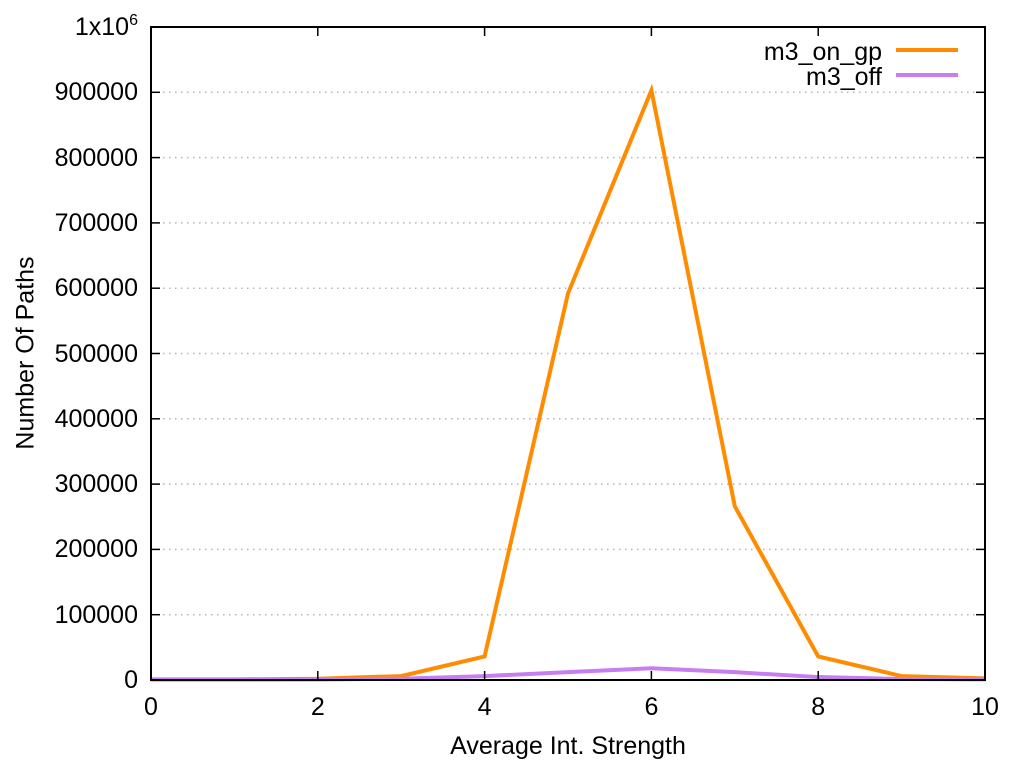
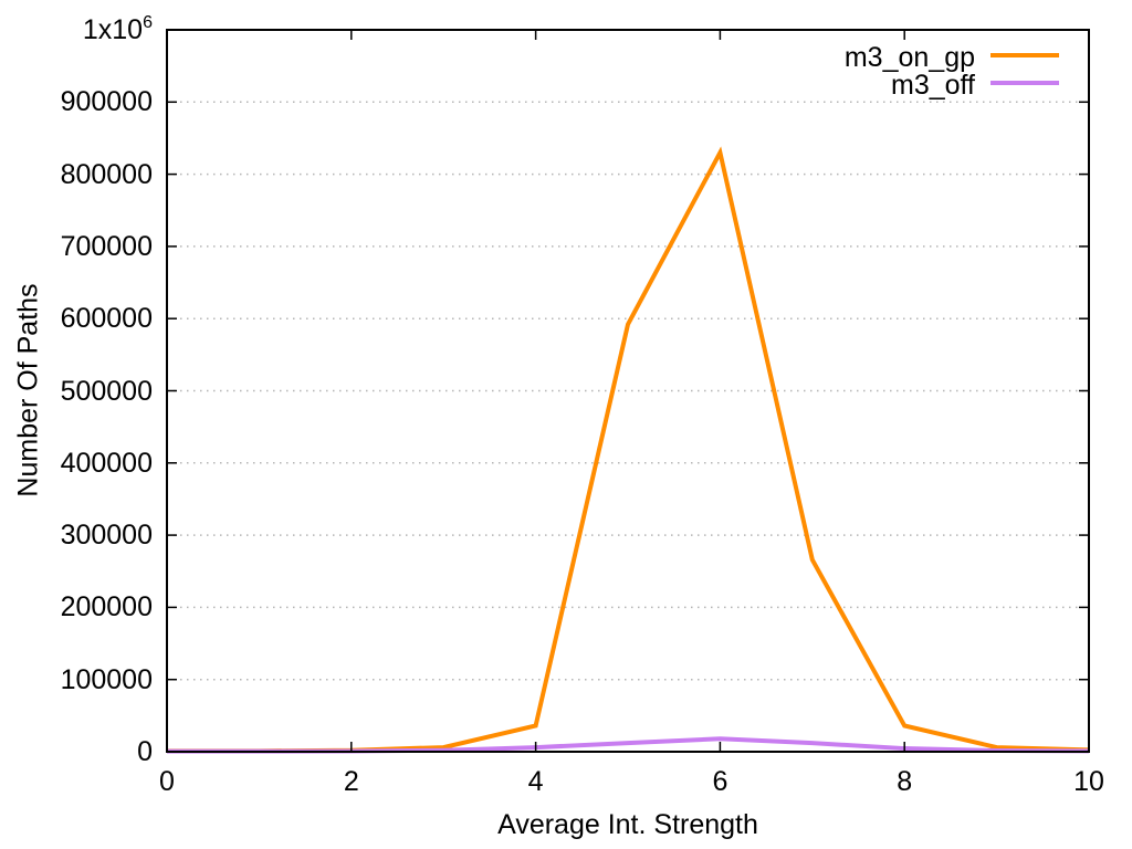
m3_on_gp/6: 900000 -> 830000
